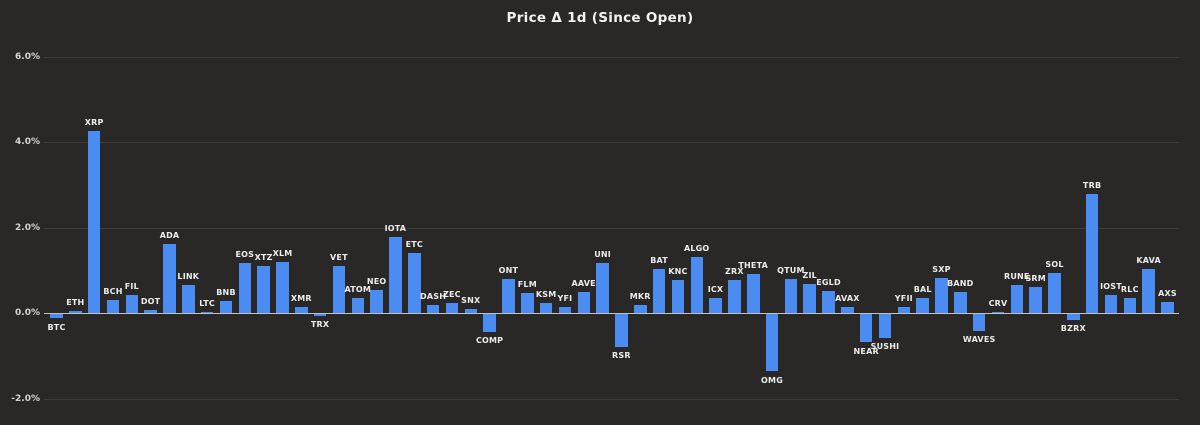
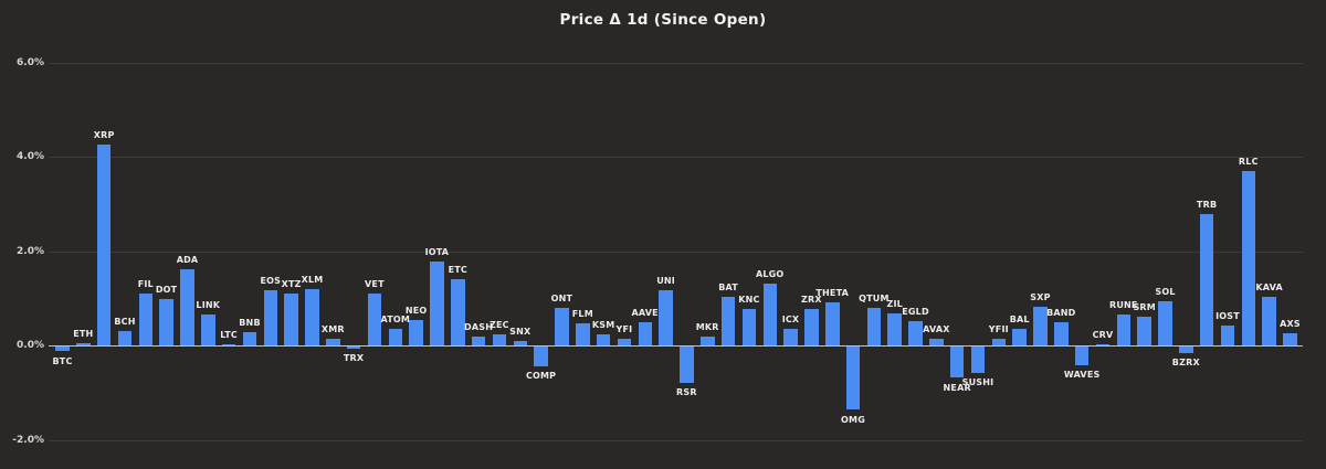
FIL: 0.4% -> 1.1%
DOT: 0.1% -> 1.0%
RLC: 0.3% -> 3.7%
